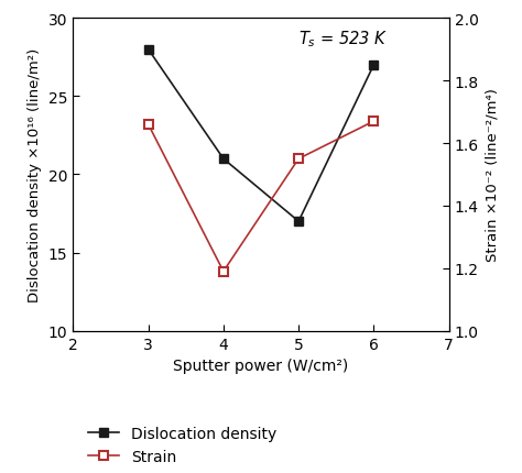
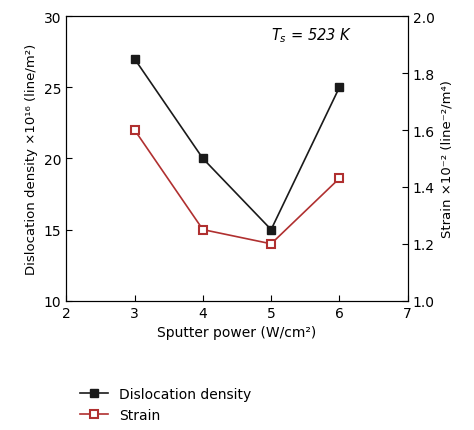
Dislocation density/3: 28 -> 27
Strain/3: 1.66 -> 1.60
Dislocation density/4: 21 -> 20
Strain/4: 1.19 -> 1.25
Dislocation density/5: 17 -> 15
Strain/5: 1.55 -> 1.20
Dislocation density/6: 27 -> 25
Strain/6: 1.67 -> 1.43
